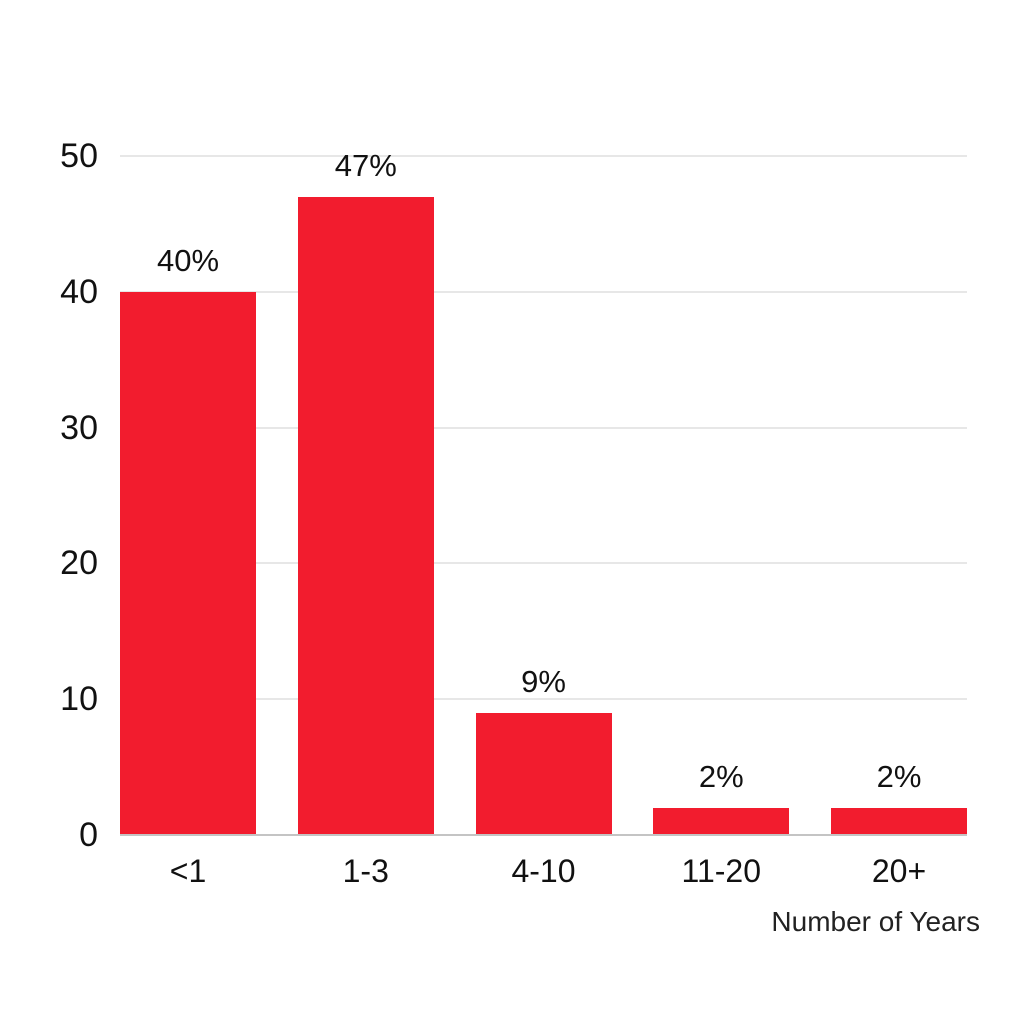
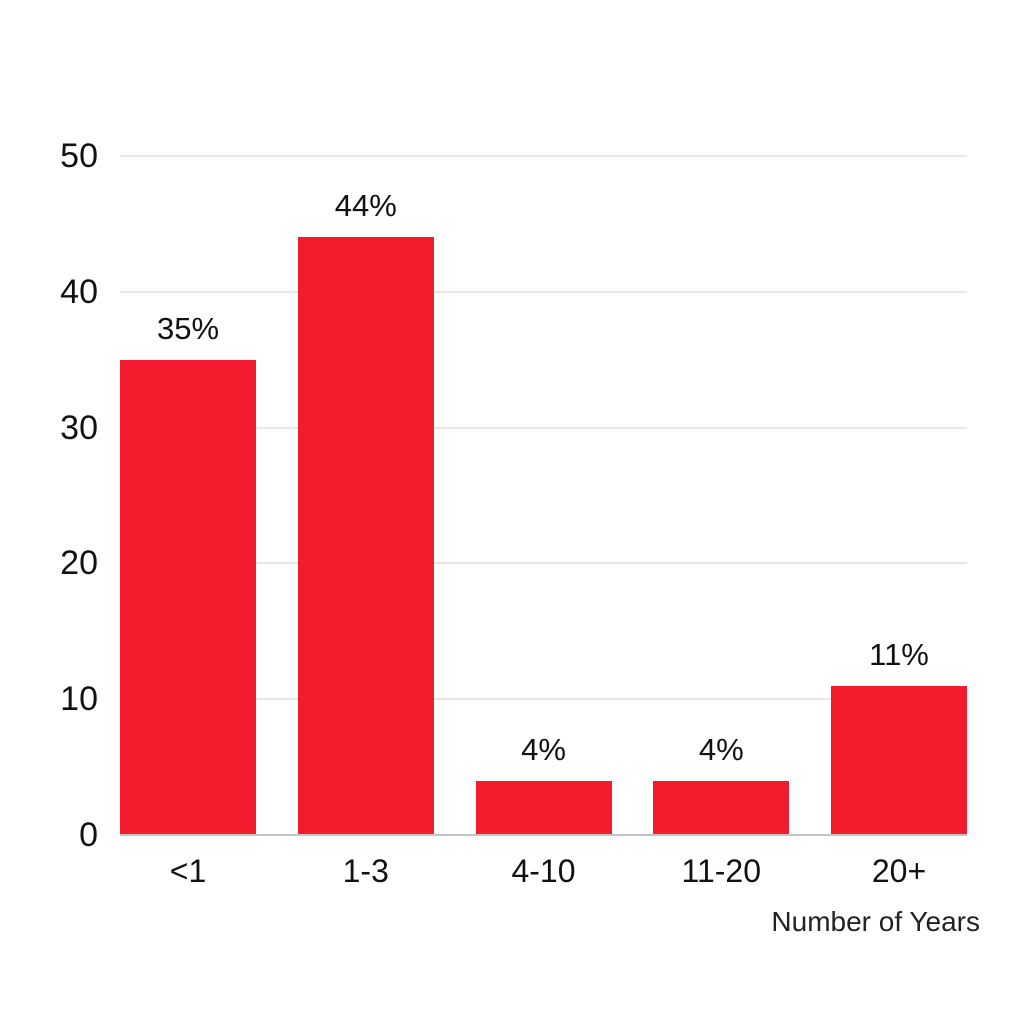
<1: 40% -> 35%
1-3: 47% -> 44%
4-10: 9% -> 4%
11-20: 2% -> 4%
20+: 2% -> 11%
